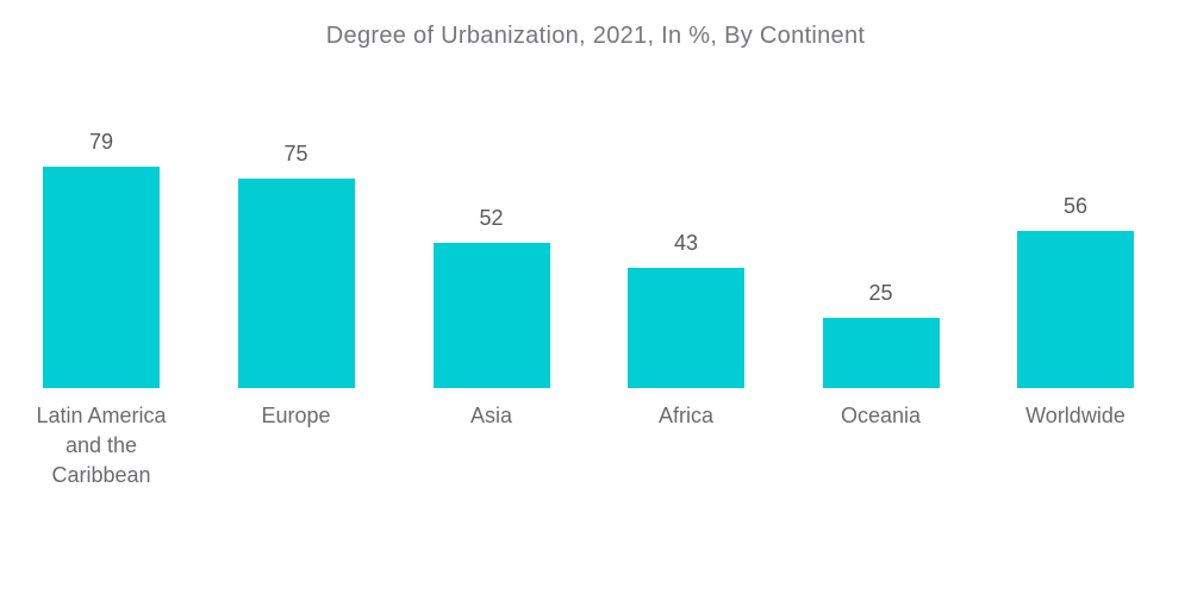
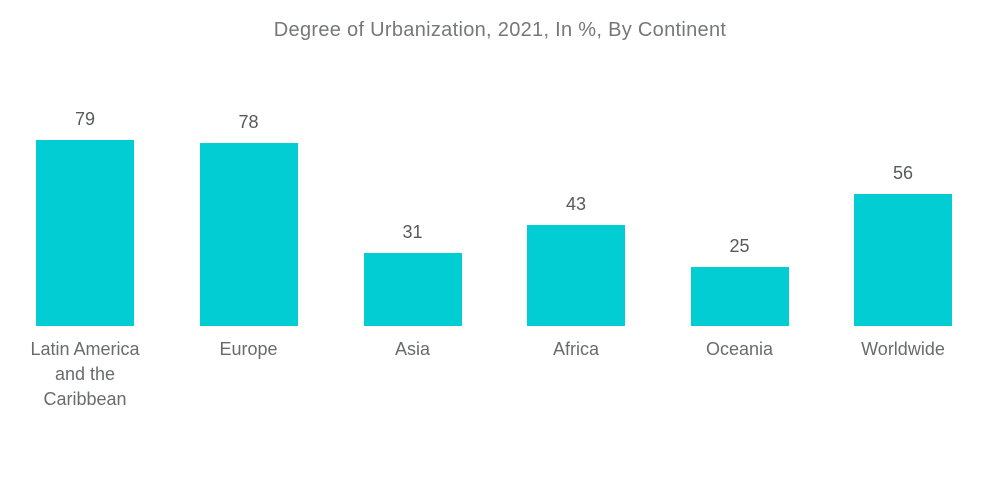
Europe: 75 -> 78
Asia: 52 -> 31
